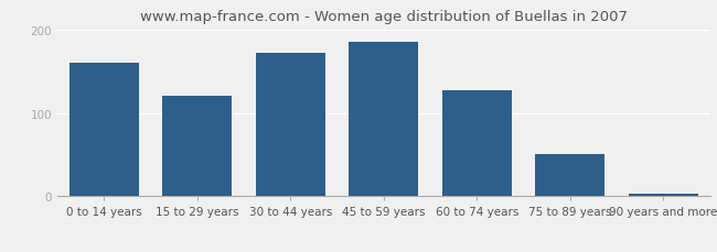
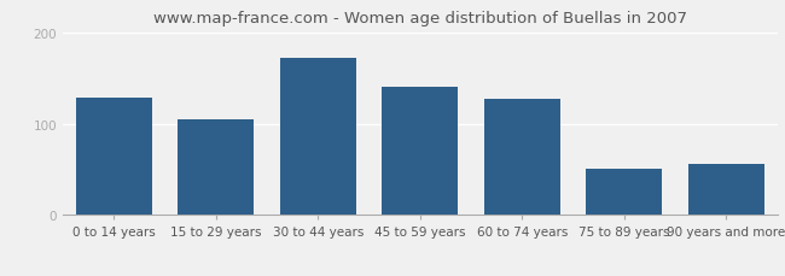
0 to 14 years: 160 -> 128
15 to 29 years: 120 -> 104
45 to 59 years: 185 -> 140
90 years and more: 3 -> 56
